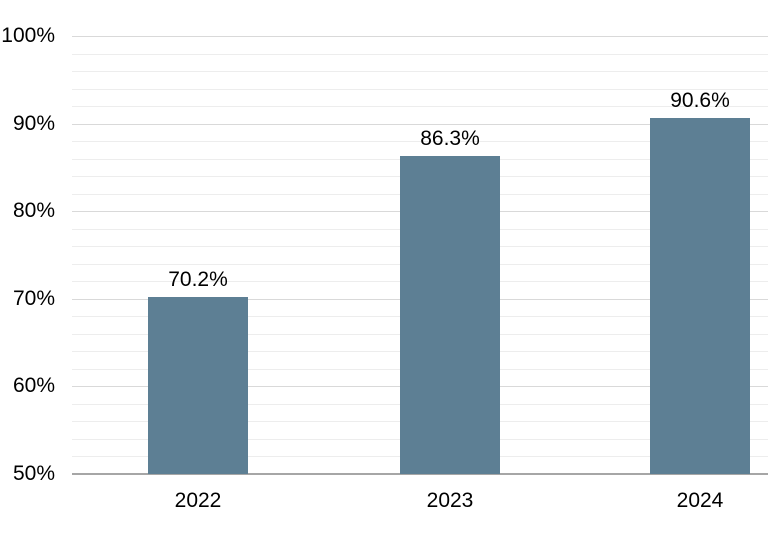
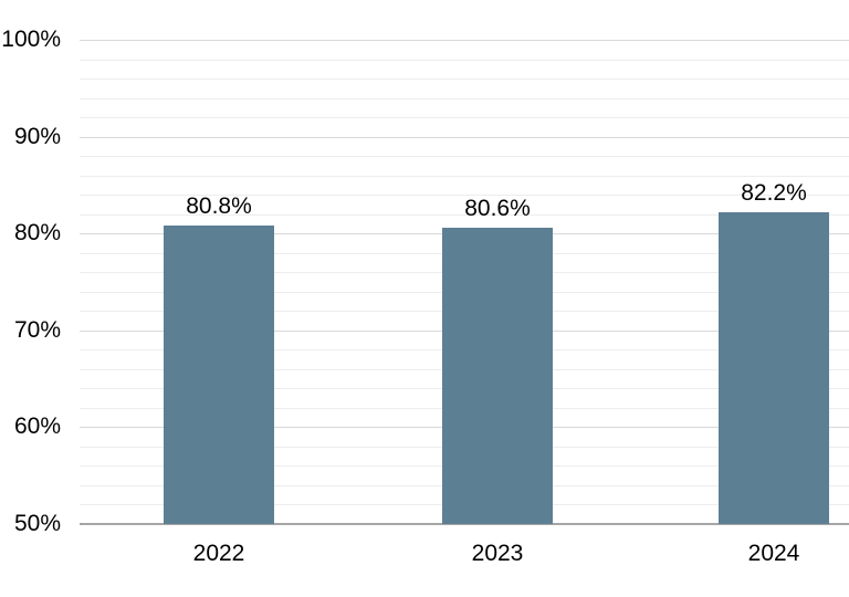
2022: 70.2% -> 80.8%
2023: 86.3% -> 80.6%
2024: 90.6% -> 82.2%
